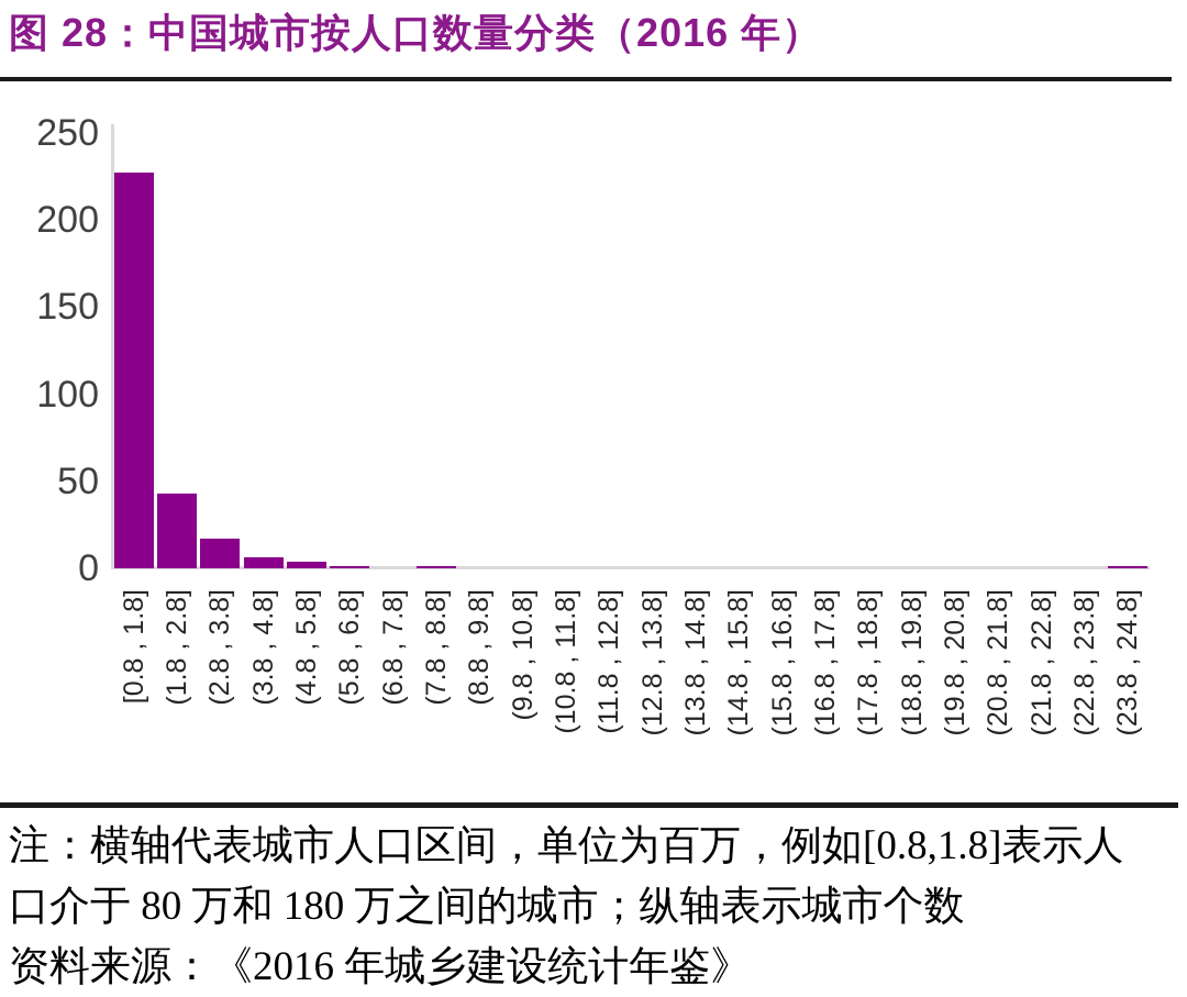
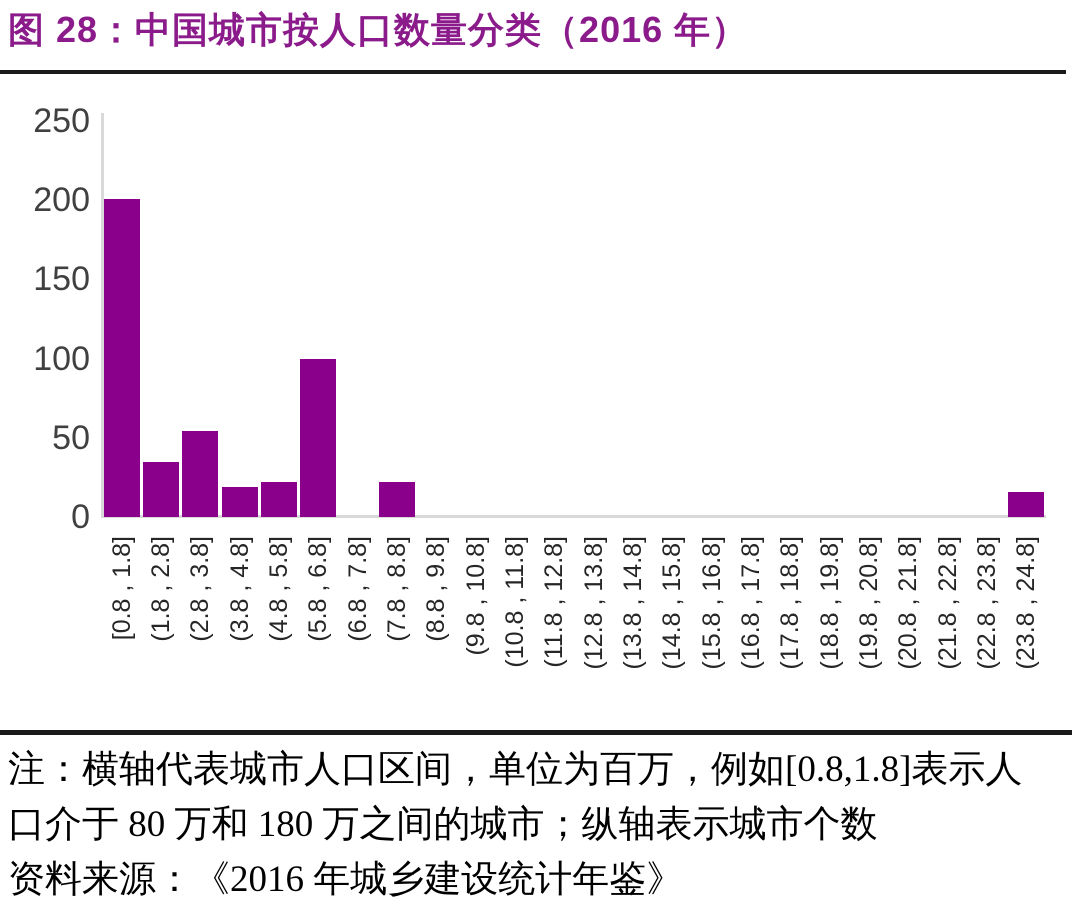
[0.8 , 1.8]: 227 -> 201
(1.8 , 2.8]: 43 -> 35
(2.8 , 3.8]: 17 -> 54
(3.8 , 4.8]: 6 -> 19
(4.8 , 5.8]: 4 -> 22
(5.8 , 6.8]: 1 -> 100
(7.8 , 8.8]: 1 -> 22
(23.8 , 24.8]: 1 -> 16
